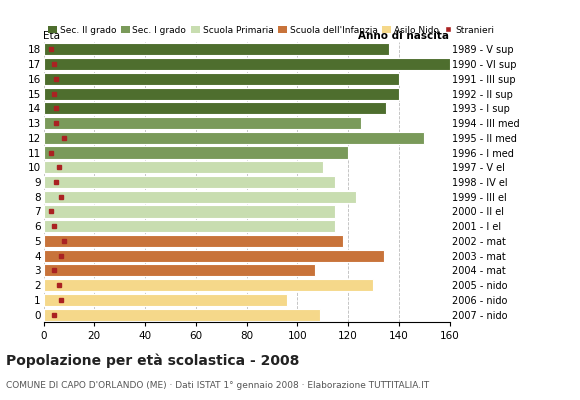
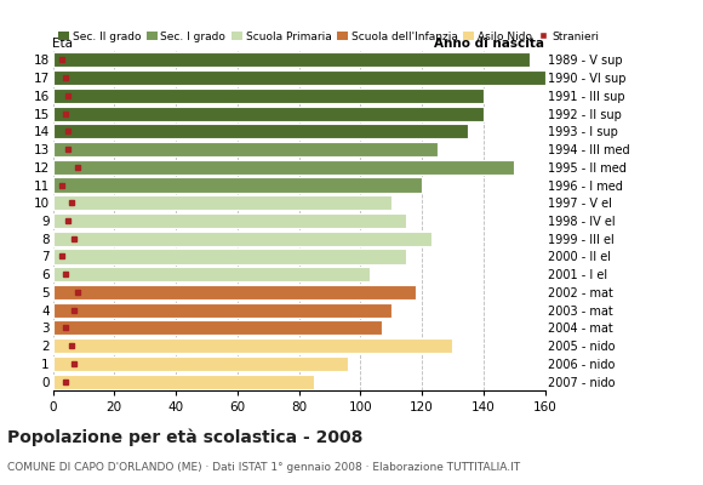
18: 136 -> 155
6: 115 -> 103
4: 134 -> 110
0: 109 -> 85
